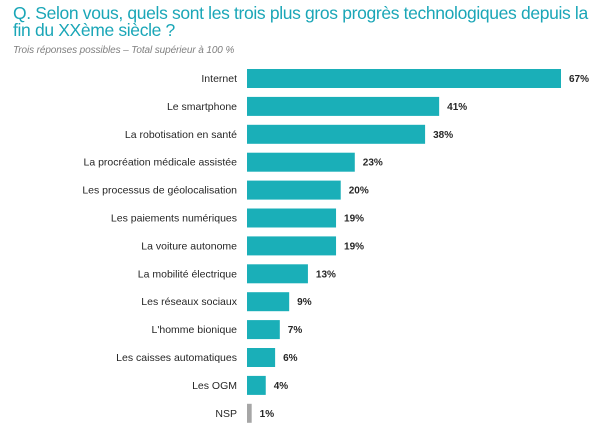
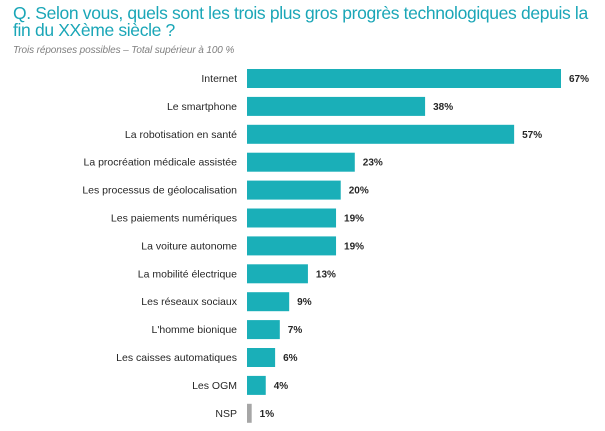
Le smartphone: 41% -> 38%
La robotisation en santé: 38% -> 57%
